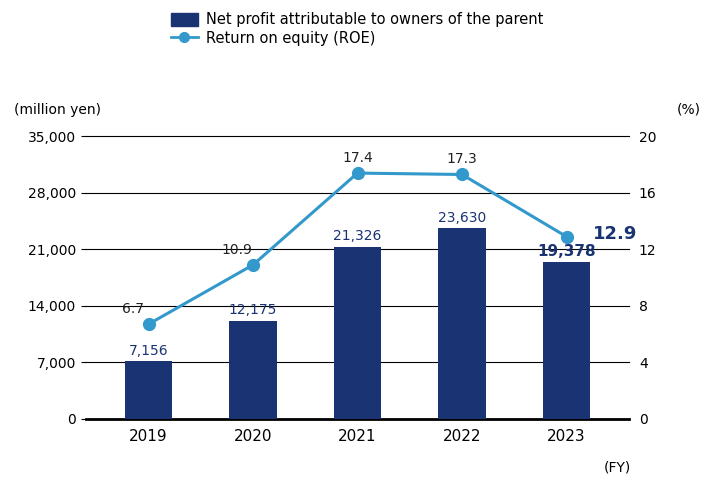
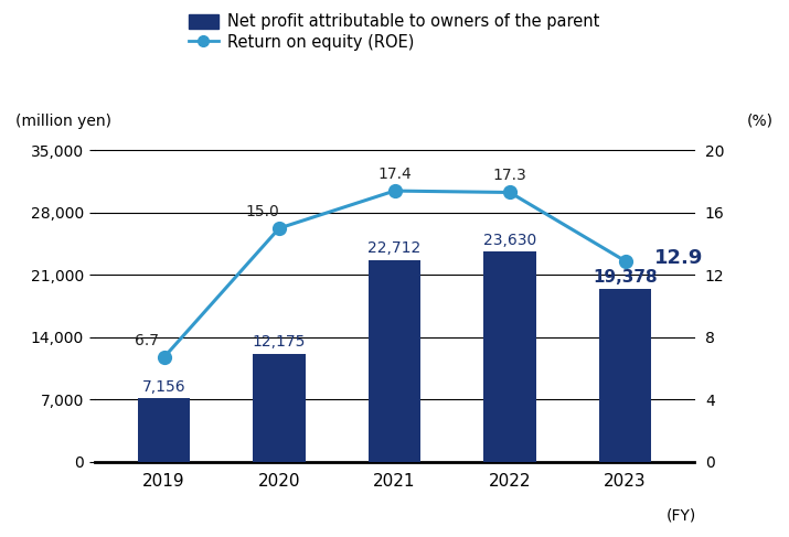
Return on equity (ROE)/2020: 10.9 -> 15.0
Net profit attributable to owners of the parent/2021: 21,326 -> 22,712
